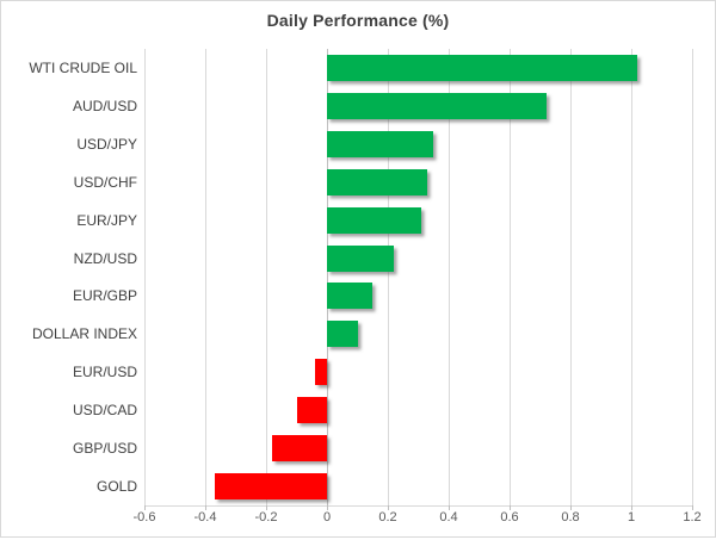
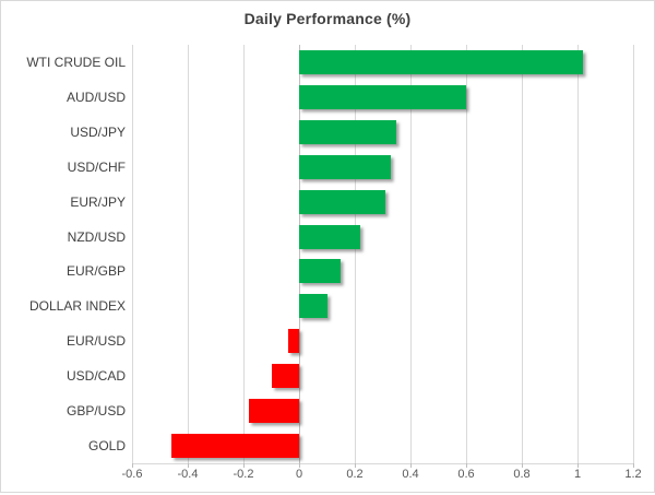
AUD/USD: 0.72 -> 0.60
GOLD: -0.37 -> -0.46
